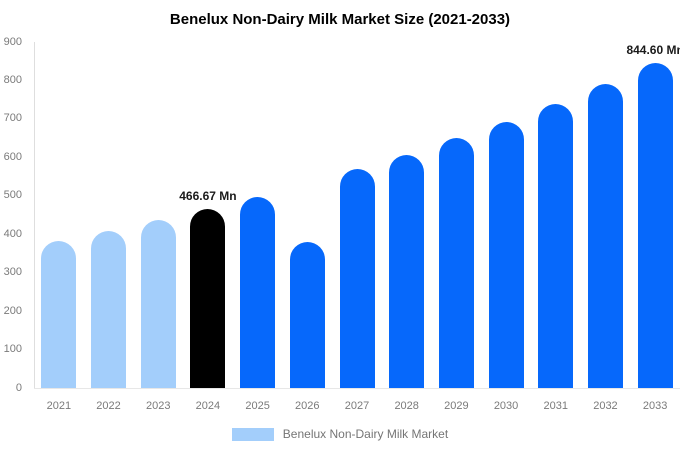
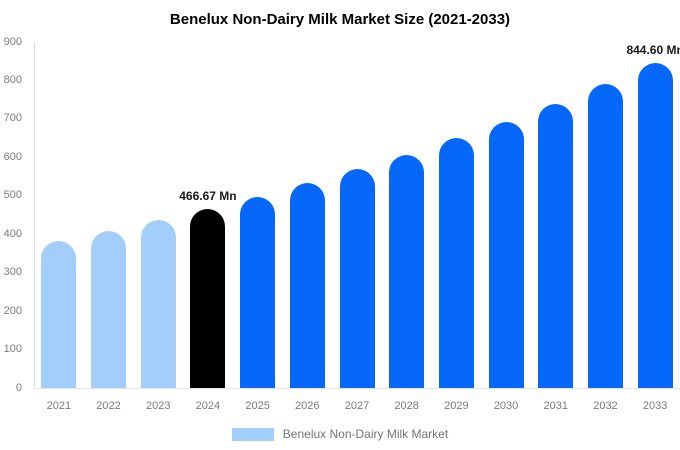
2026: 380 -> 530
